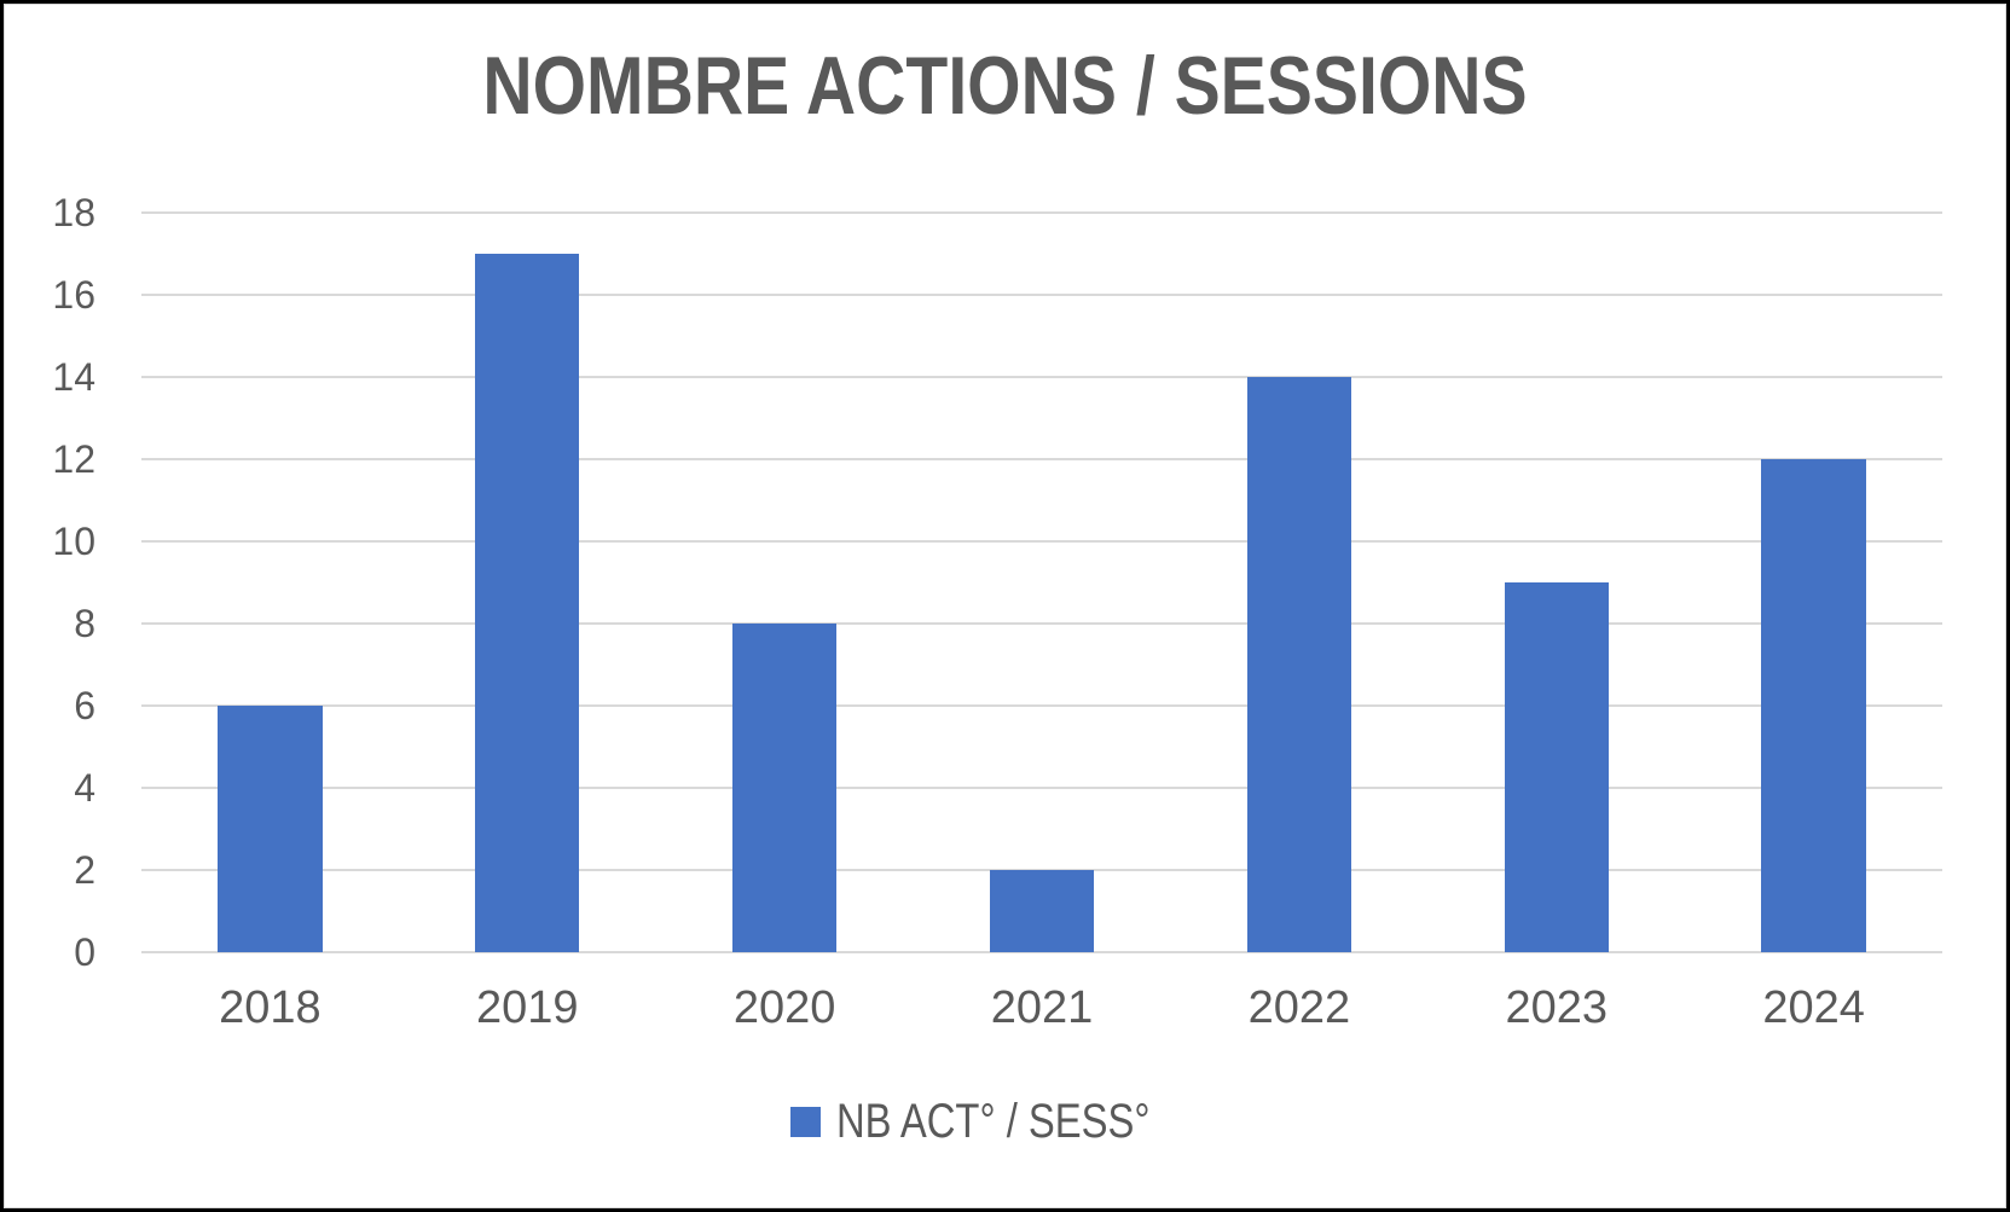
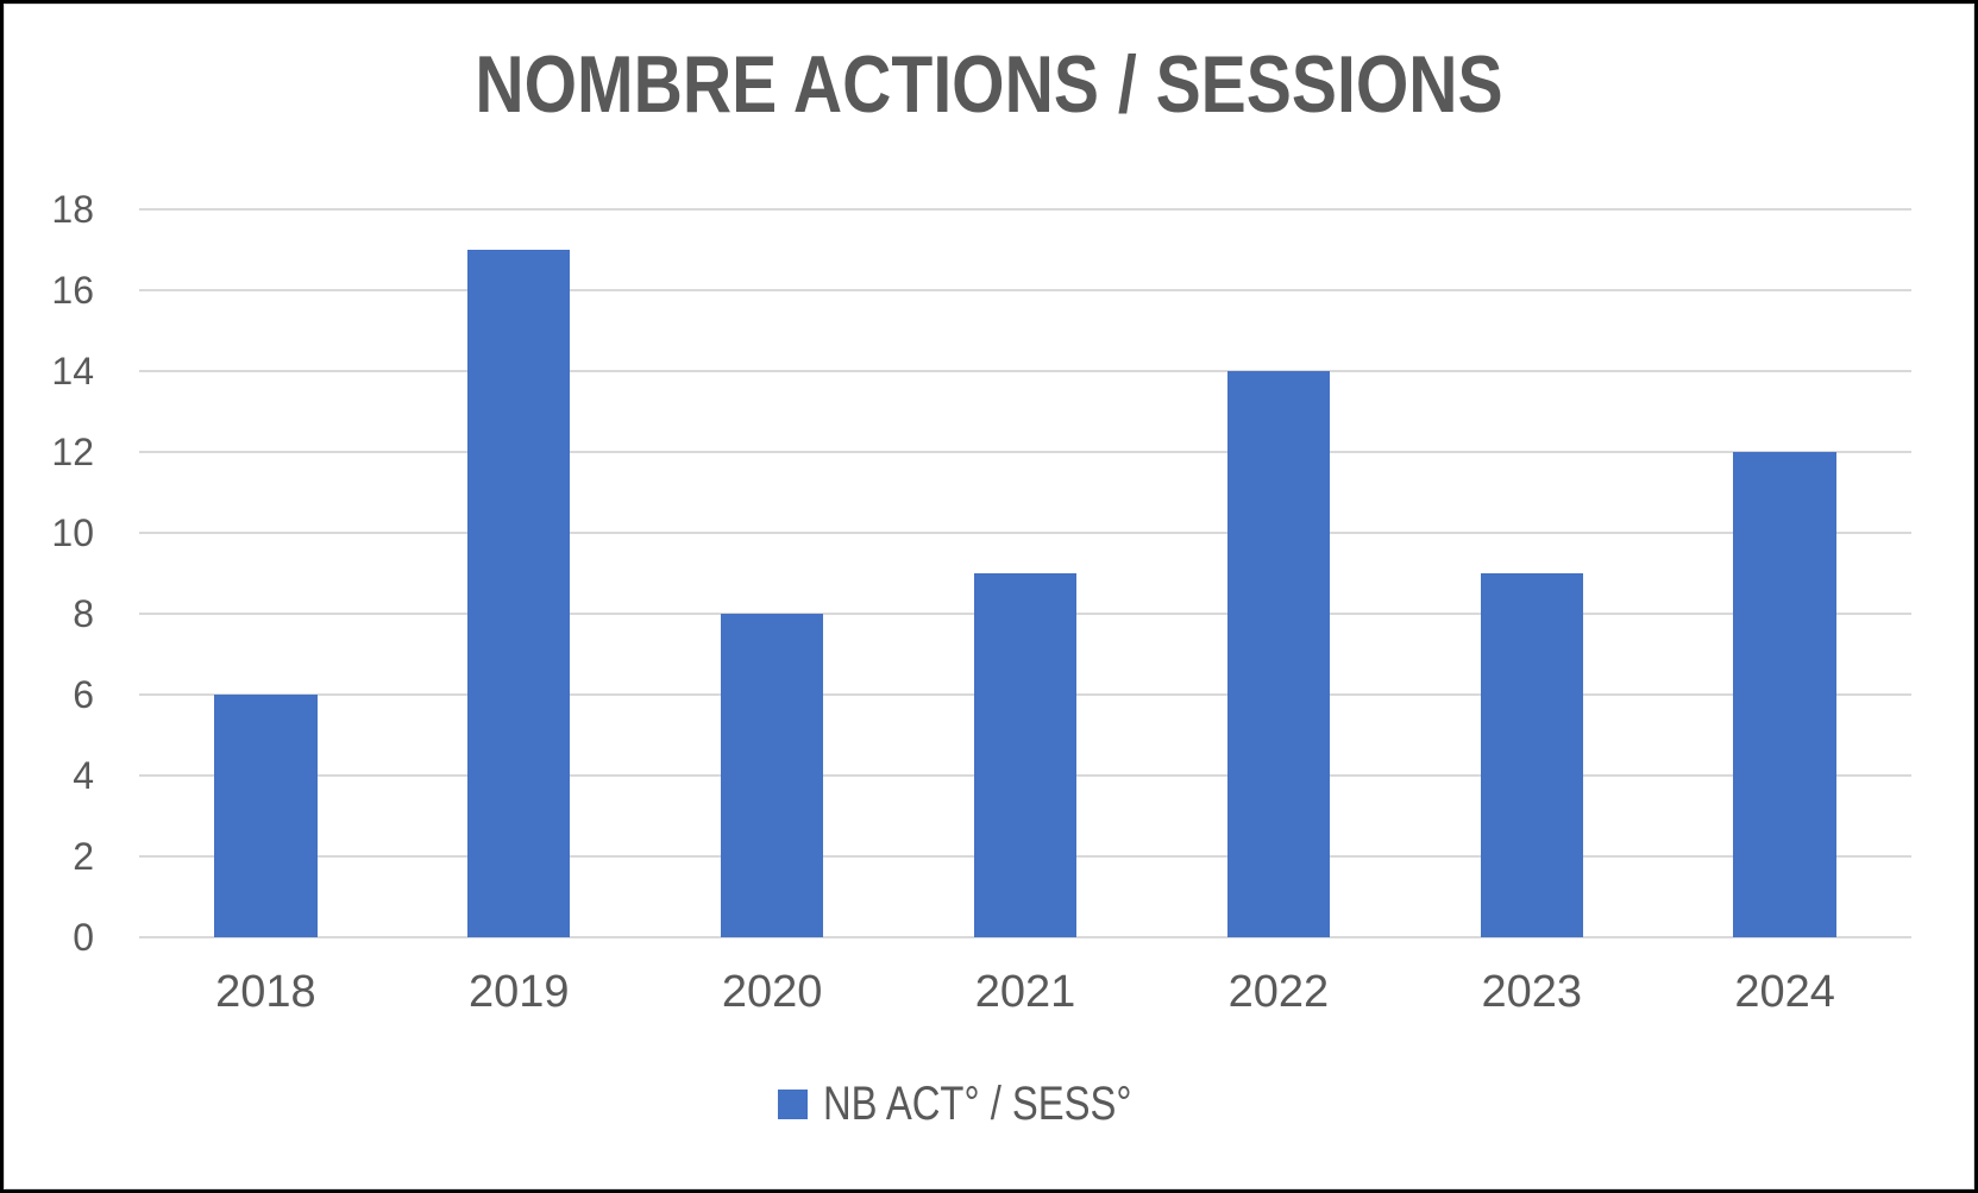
2021: 2 -> 9
